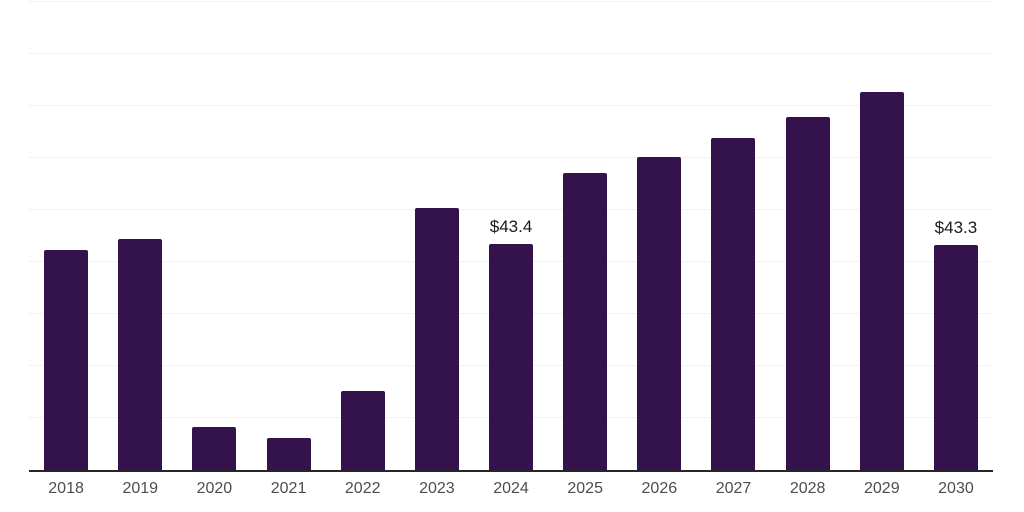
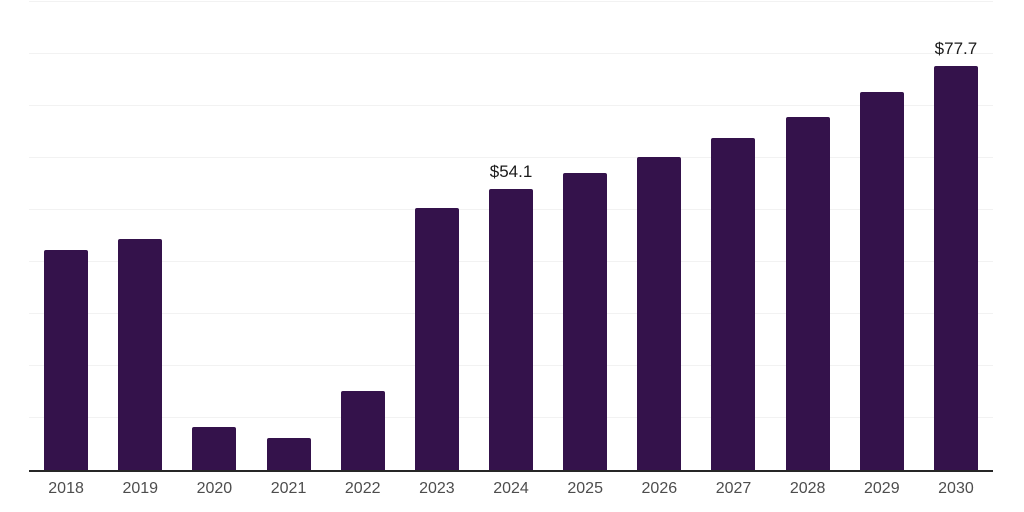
2024: $43.4 -> $54.1
2030: $43.3 -> $77.7
